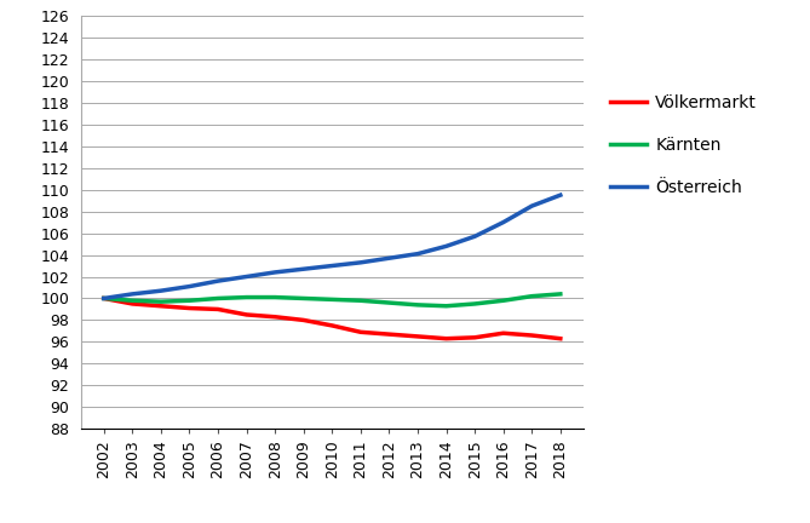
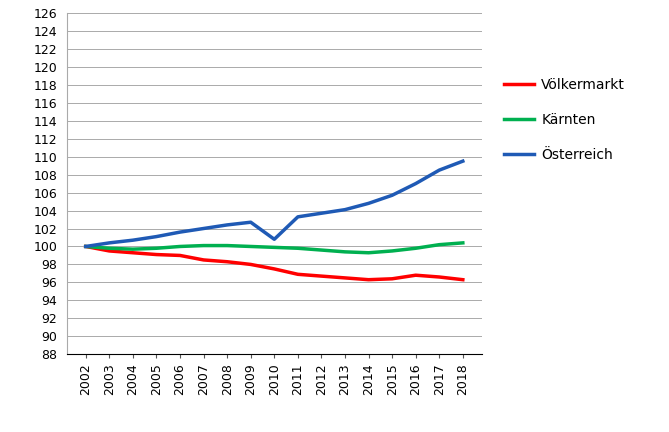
Österreich/2010: 103.0 -> 100.8
